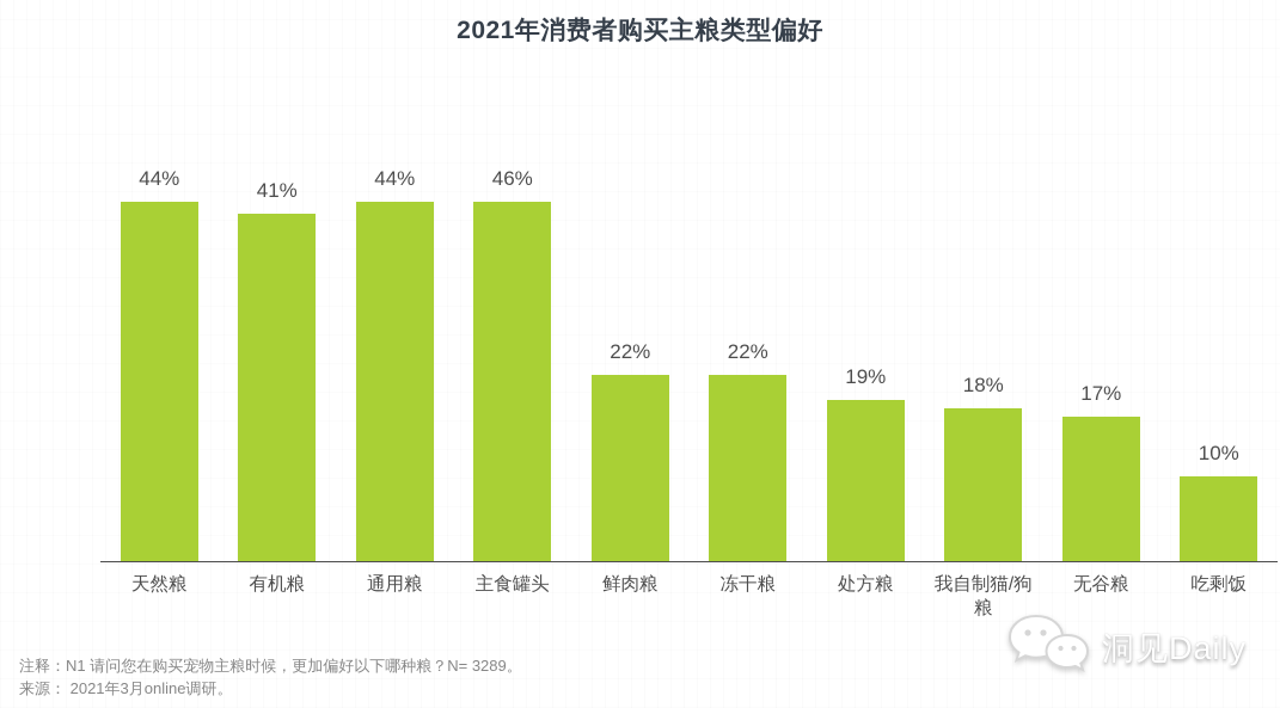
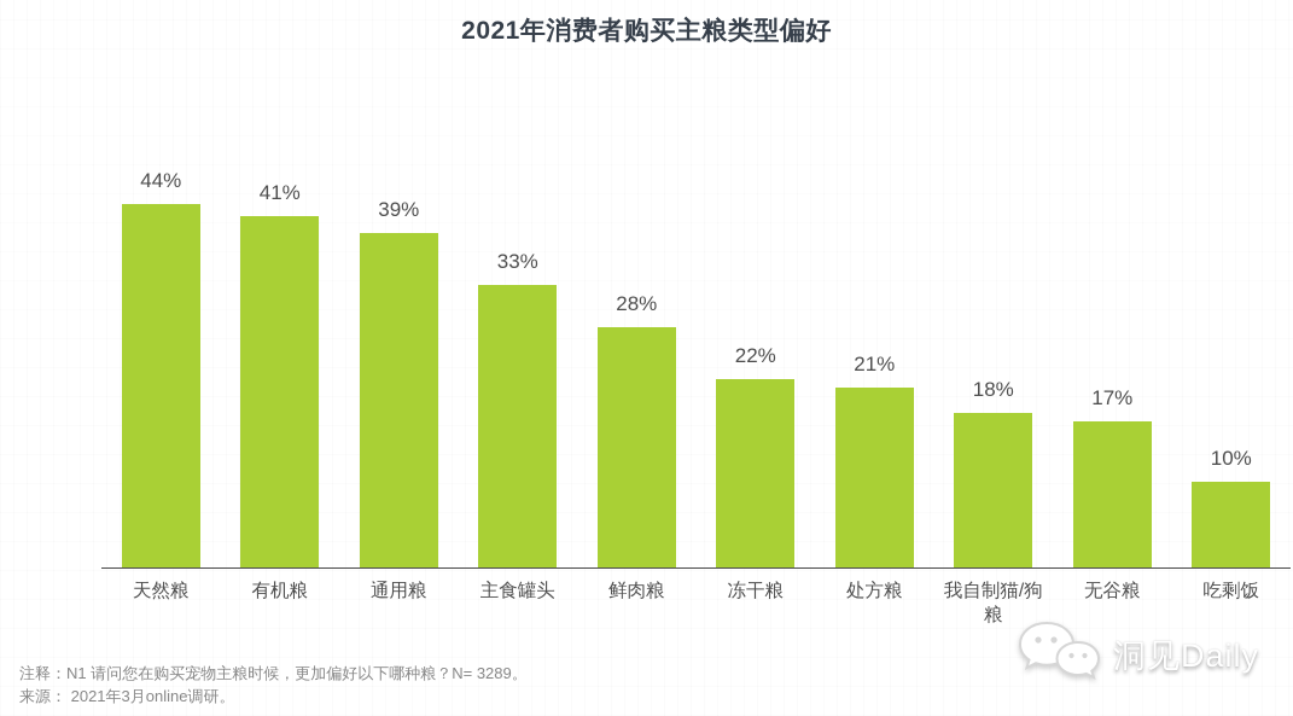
通用粮: 44% -> 39%
主食罐头: 46% -> 33%
鲜肉粮: 22% -> 28%
处方粮: 19% -> 21%
